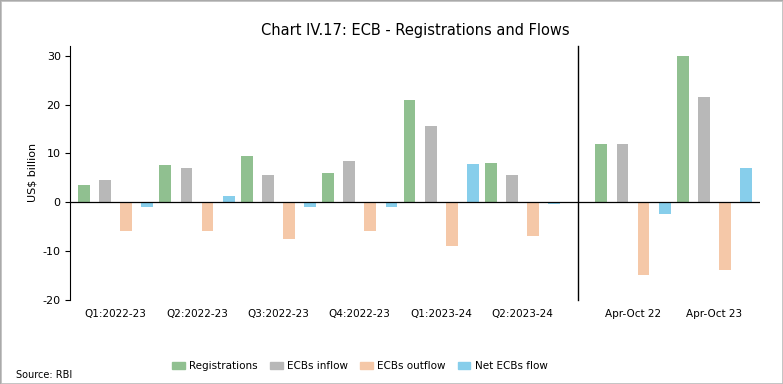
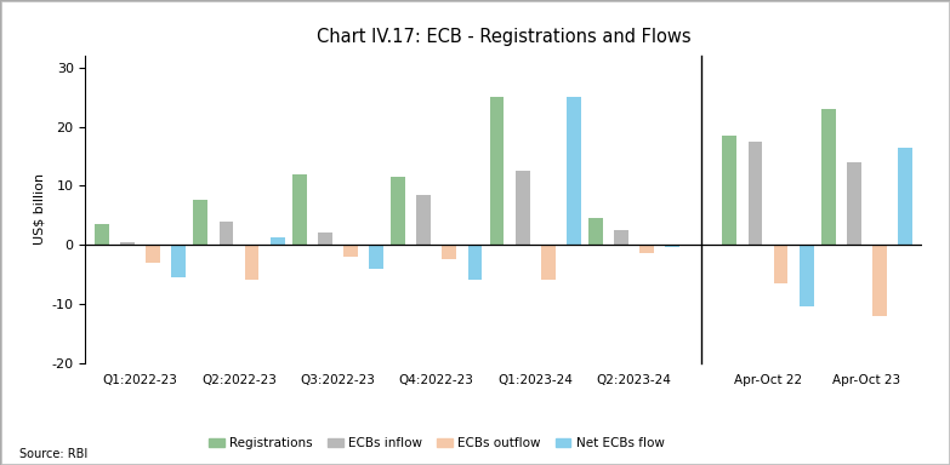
ECBs inflow/Q1:2022-23: 4.5 -> 0.5
ECBs outflow/Q1:2022-23: -6.0 -> -3.0
Net ECBs flow/Q1:2022-23: -1.0 -> -5.5
ECBs inflow/Q2:2022-23: 7.0 -> 4.0
Registrations/Q3:2022-23: 9.5 -> 12.0
ECBs inflow/Q3:2022-23: 5.5 -> 2.0
ECBs outflow/Q3:2022-23: -7.5 -> -2.0
Net ECBs flow/Q3:2022-23: -1.0 -> -4.0
Registrations/Q4:2022-23: 6.0 -> 11.5
ECBs outflow/Q4:2022-23: -6.0 -> -2.5
Net ECBs flow/Q4:2022-23: -1.0 -> -6.0
Registrations/Q1:2023-24: 21.0 -> 25.0
ECBs inflow/Q1:2023-24: 15.5 -> 12.5
ECBs outflow/Q1:2023-24: -9.0 -> -6.0
Net ECBs flow/Q1:2023-24: 7.8 -> 25.0
Registrations/Q2:2023-24: 8.0 -> 4.5
ECBs inflow/Q2:2023-24: 5.5 -> 2.5
ECBs outflow/Q2:2023-24: -7.0 -> -1.5
Registrations/Apr-Oct 22: 12.0 -> 18.5
ECBs inflow/Apr-Oct 22: 12.0 -> 17.5
ECBs outflow/Apr-Oct 22: -15.0 -> -6.5
Net ECBs flow/Apr-Oct 22: -2.5 -> -10.5
Registrations/Apr-Oct 23: 30.0 -> 23.0
ECBs inflow/Apr-Oct 23: 21.5 -> 14.0
ECBs outflow/Apr-Oct 23: -14.0 -> -12.0
Net ECBs flow/Apr-Oct 23: 7.0 -> 16.5
